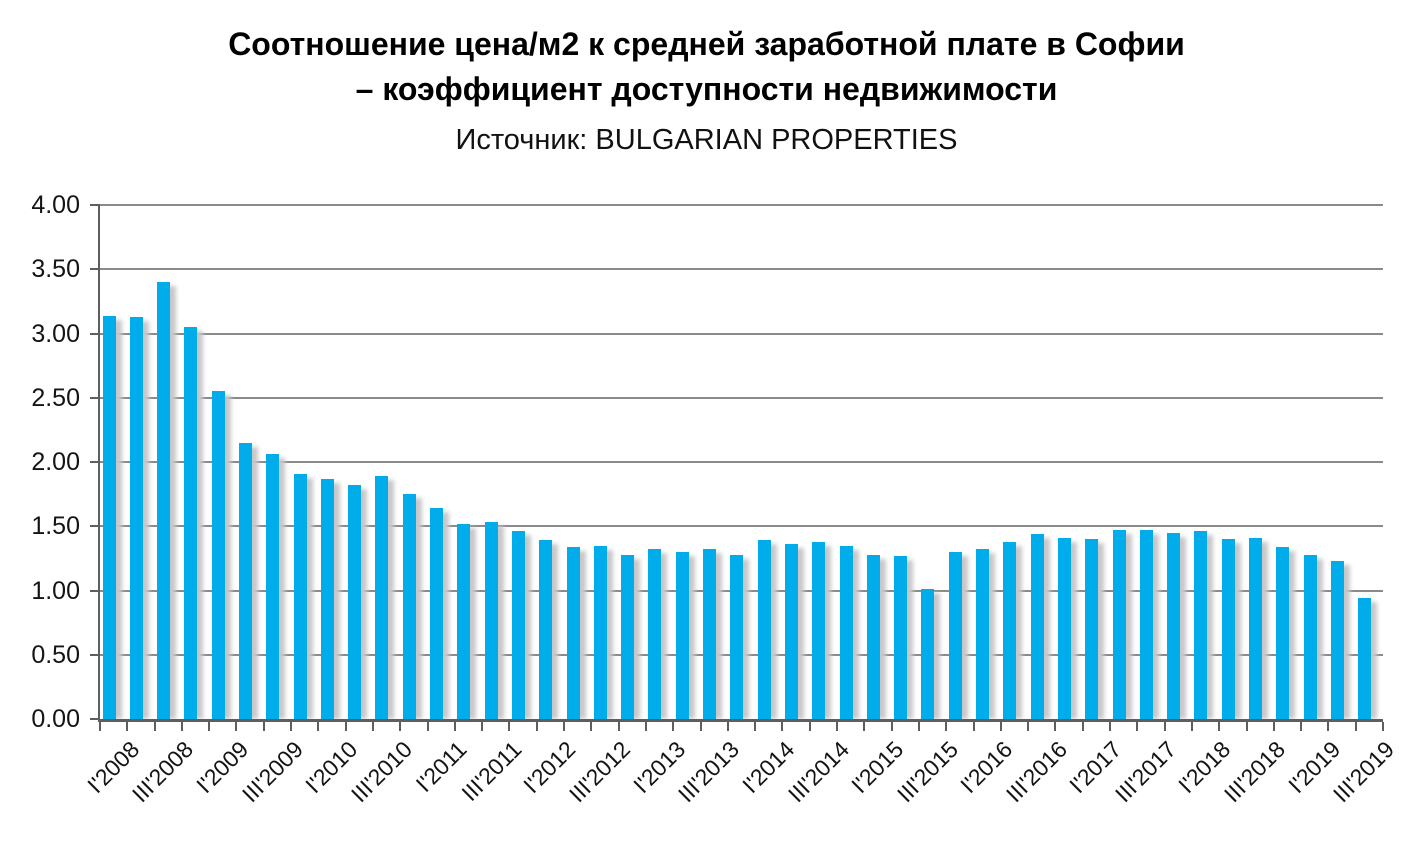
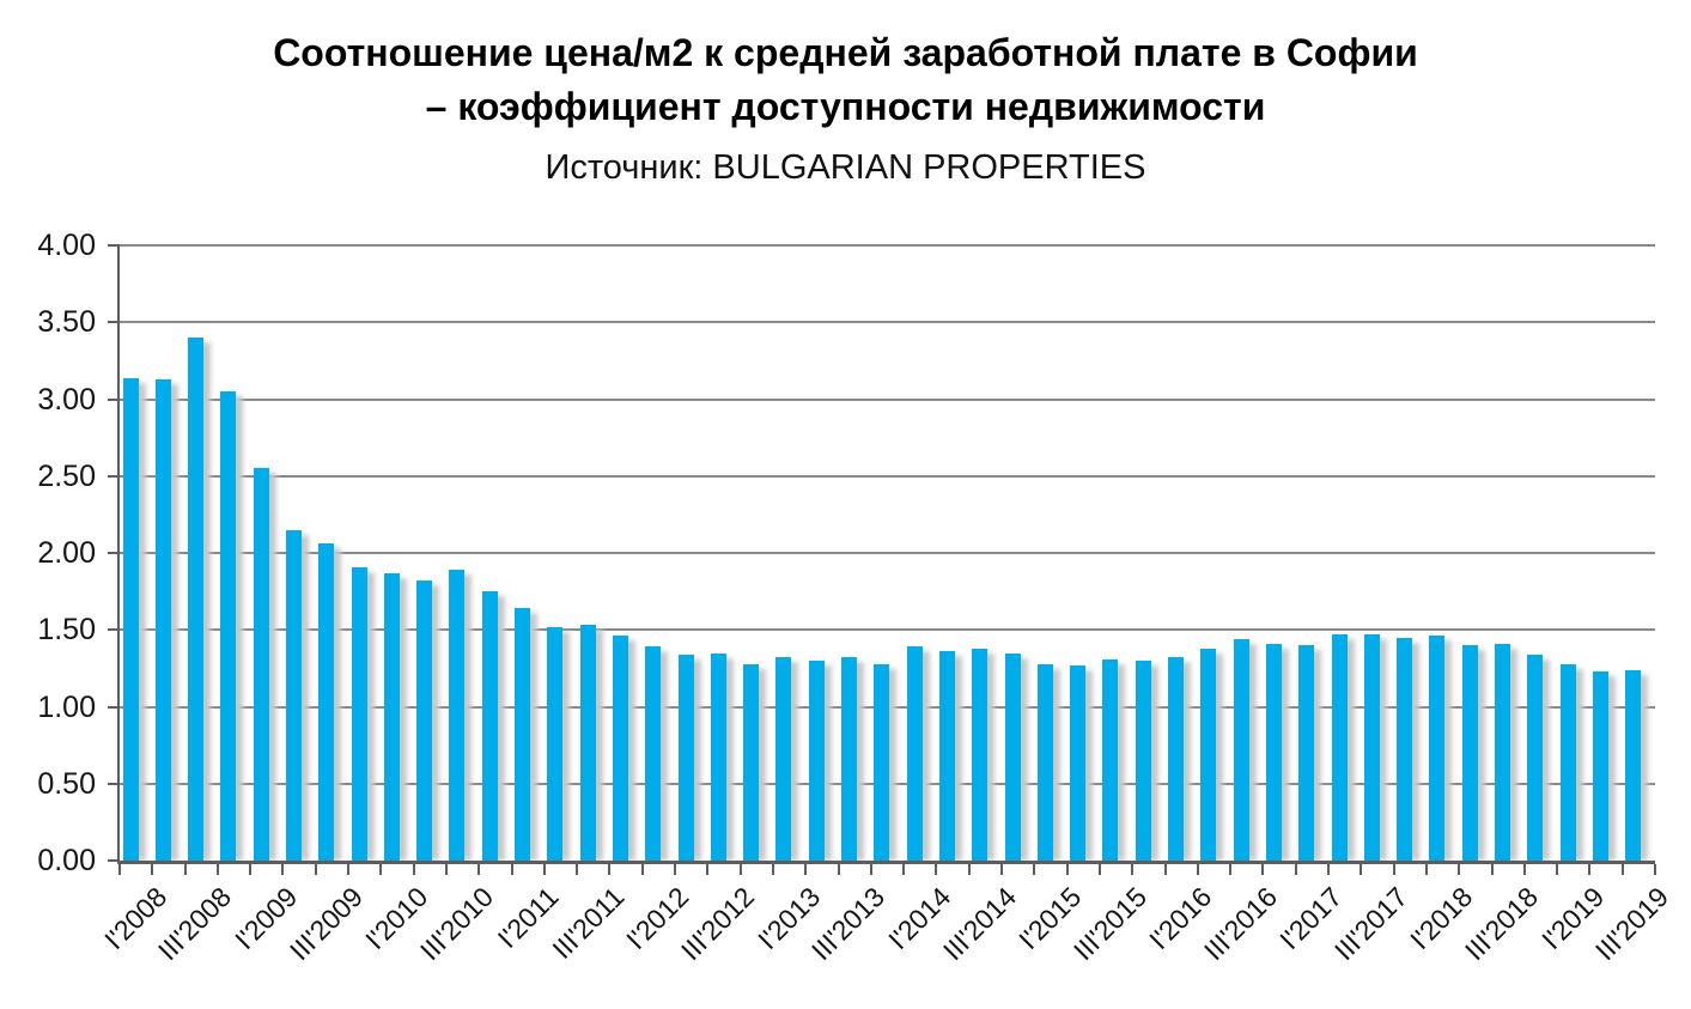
III'2015: 1.01 -> 1.31
III'2019: 0.94 -> 1.24
